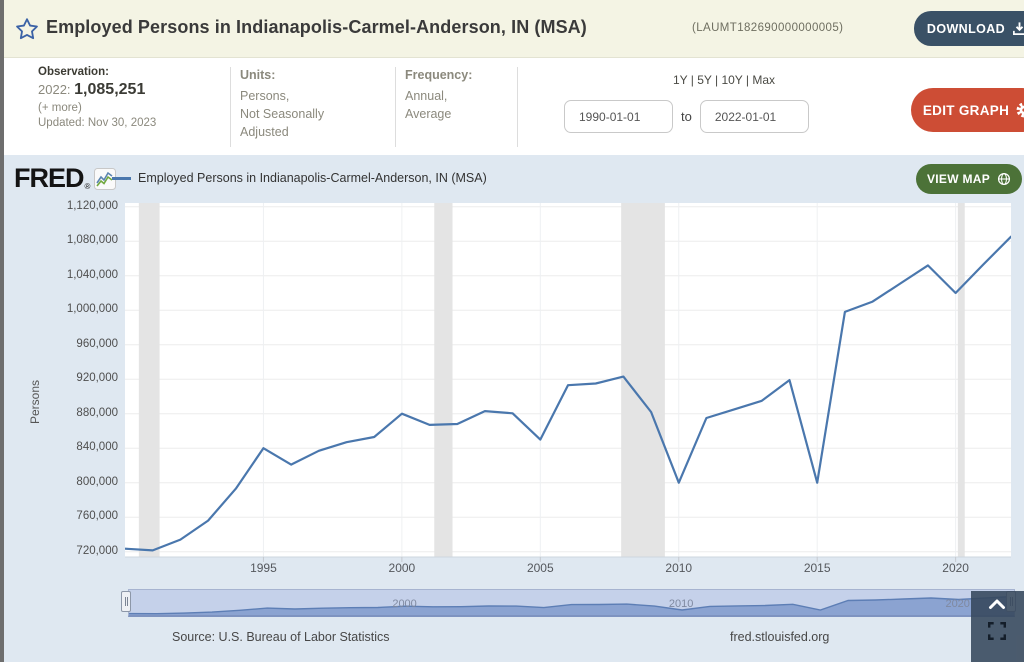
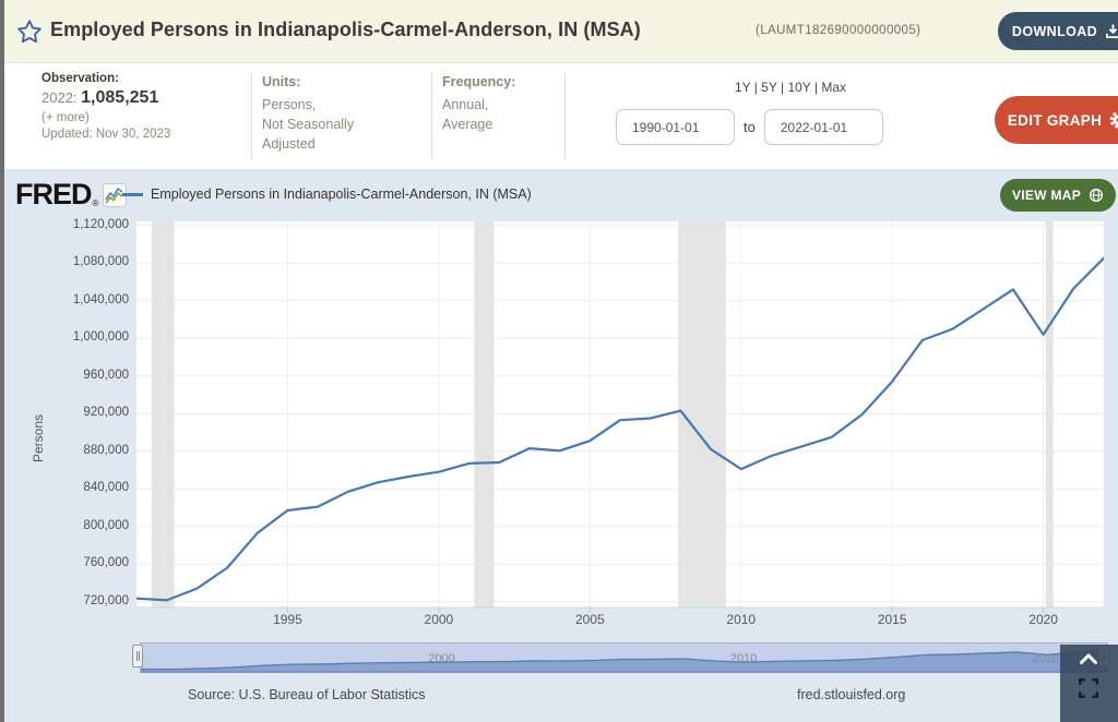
1995: 840000 -> 820000
2000: 880000 -> 860000
2005: 850000 -> 890000
2010: 800000 -> 860000
2015: 800000 -> 950000
2020: 1020000 -> 1000000
